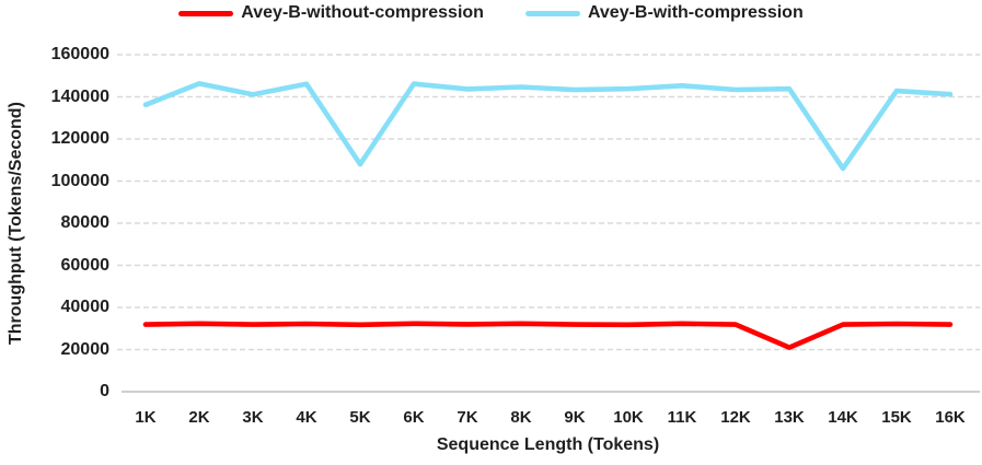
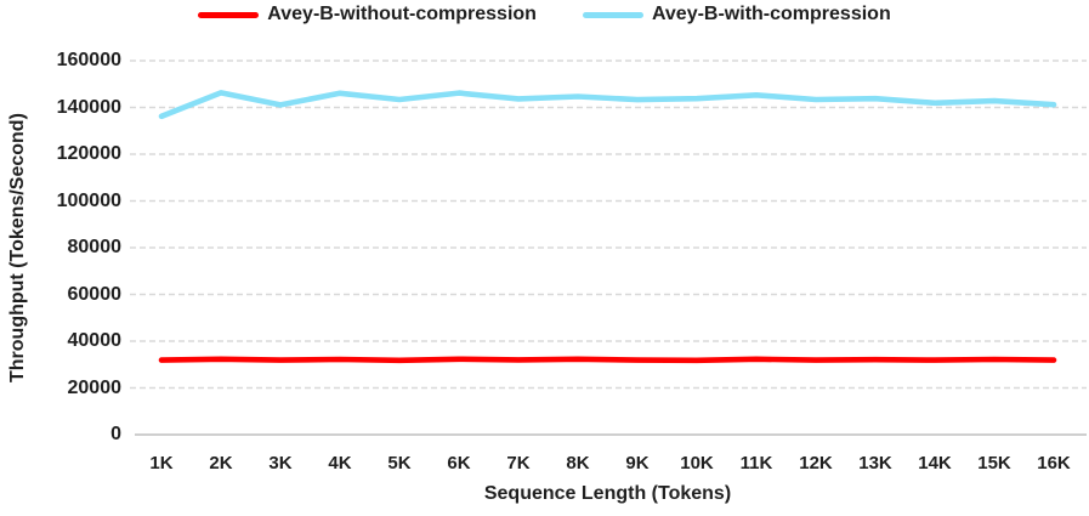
Avey-B-with-compression/5K: 108000 -> 143000
Avey-B-without-compression/13K: 21000 -> 32000
Avey-B-with-compression/14K: 106000 -> 142000
